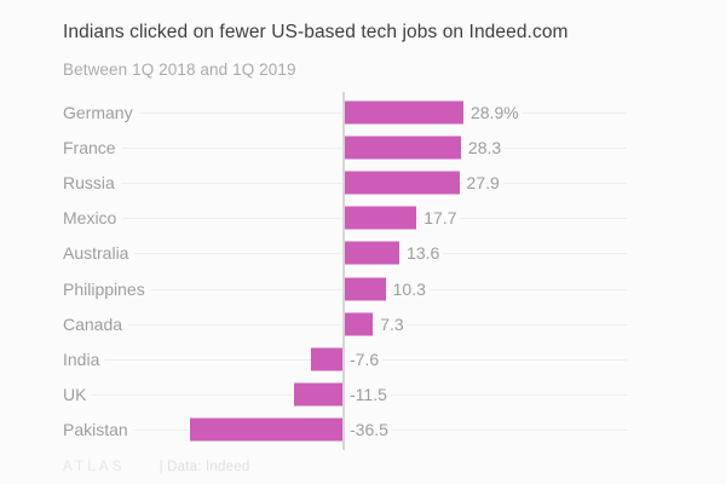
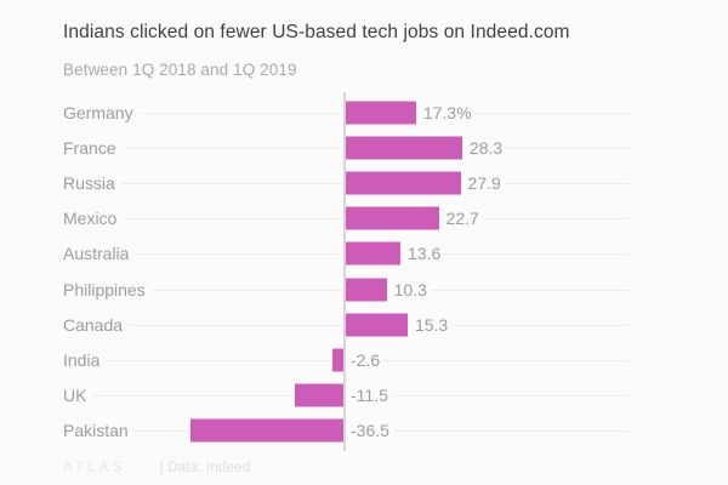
Germany: 28.9% -> 17.3%
Mexico: 17.7 -> 22.7
Canada: 7.3 -> 15.3
India: -7.6 -> -2.6
